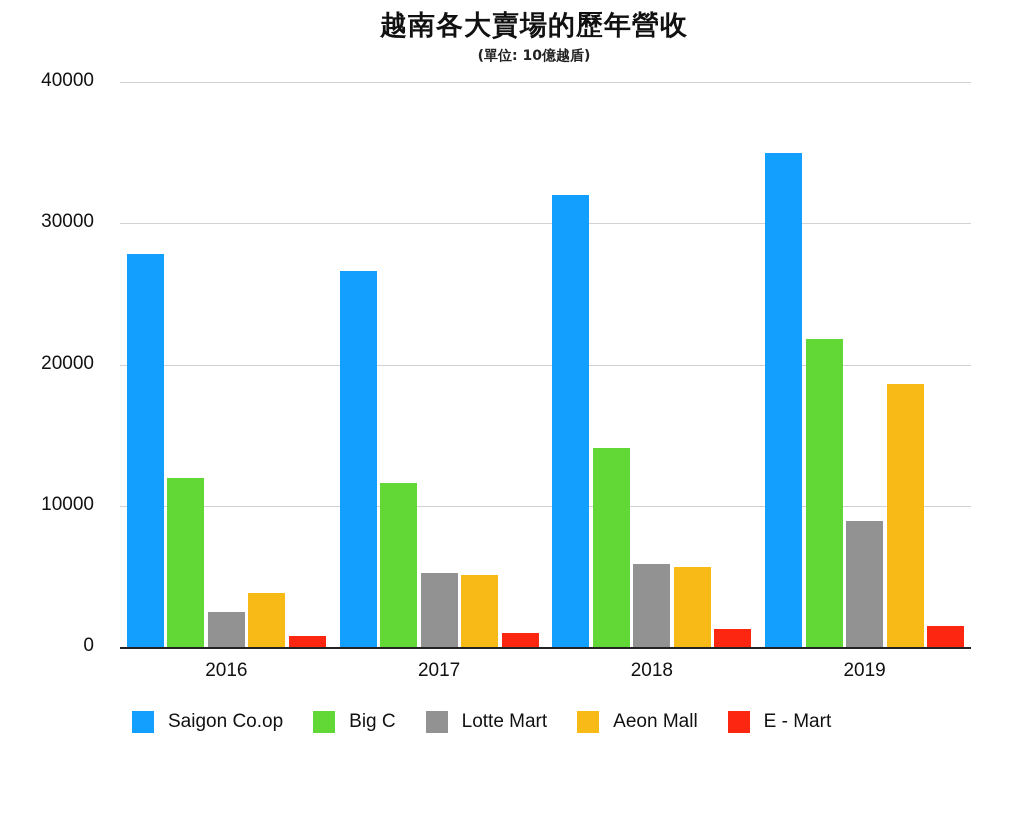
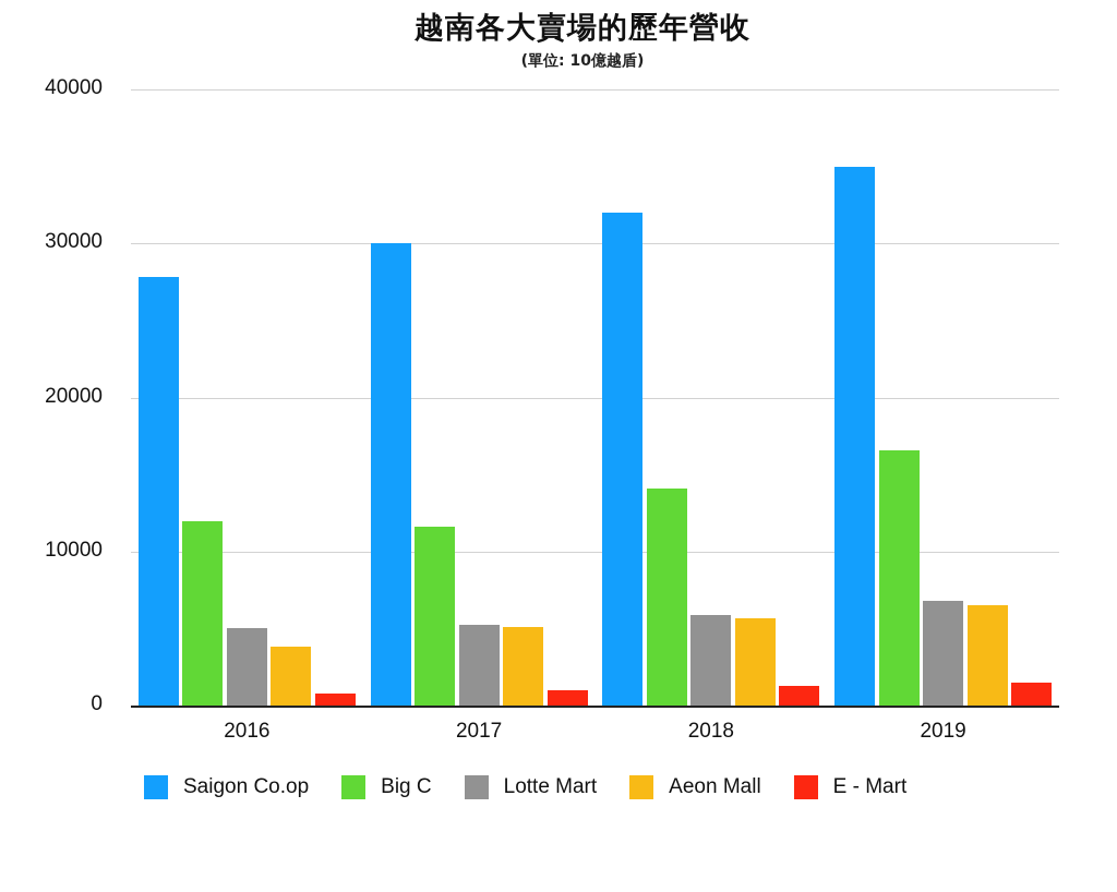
Lotte Mart/2016: 2500 -> 5000
Saigon Co.op/2017: 26600 -> 30000
Big C/2019: 21800 -> 16600
Lotte Mart/2019: 8900 -> 6800
Aeon Mall/2019: 18600 -> 6500
